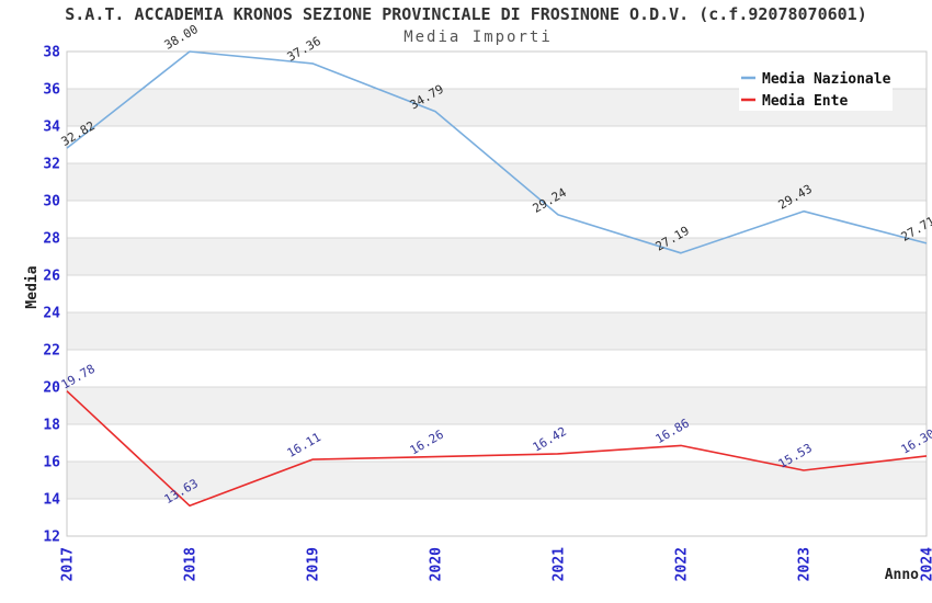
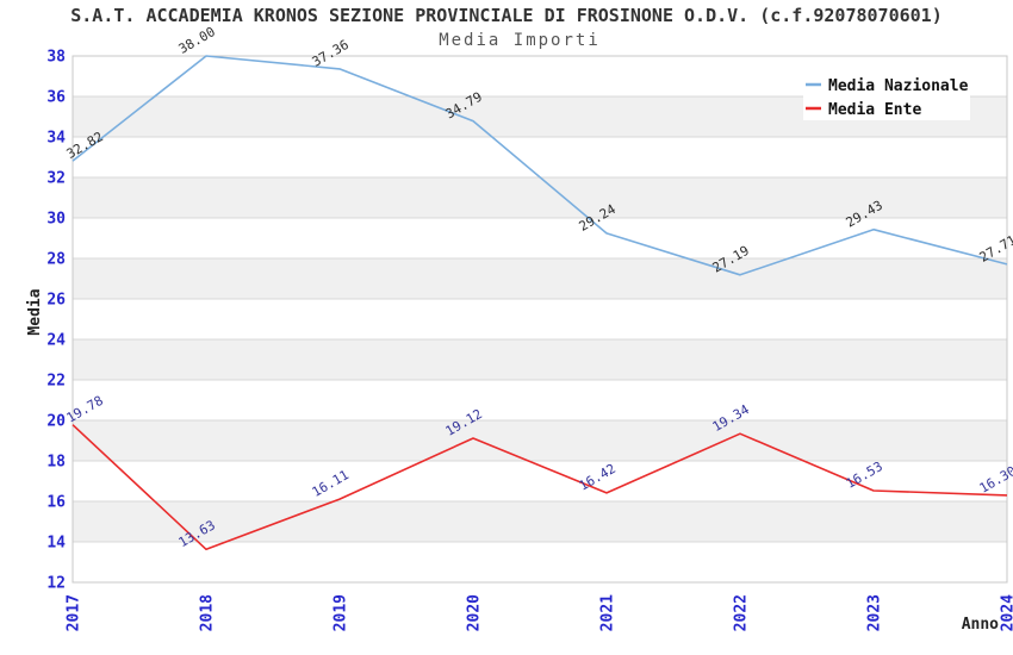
Media Ente/2020: 16.26 -> 19.12
Media Ente/2022: 16.86 -> 19.34
Media Ente/2023: 15.53 -> 16.53
